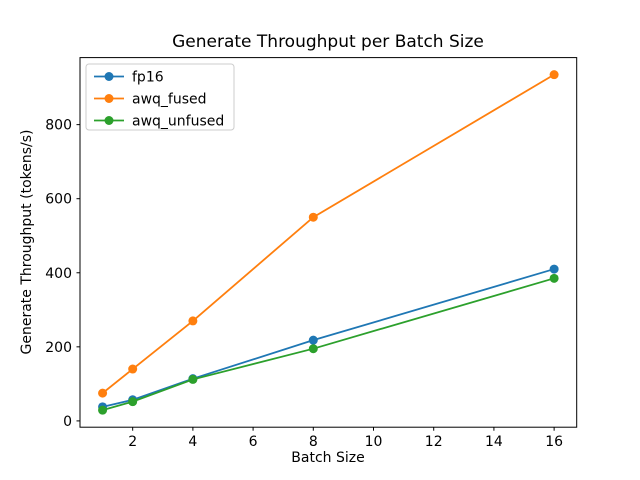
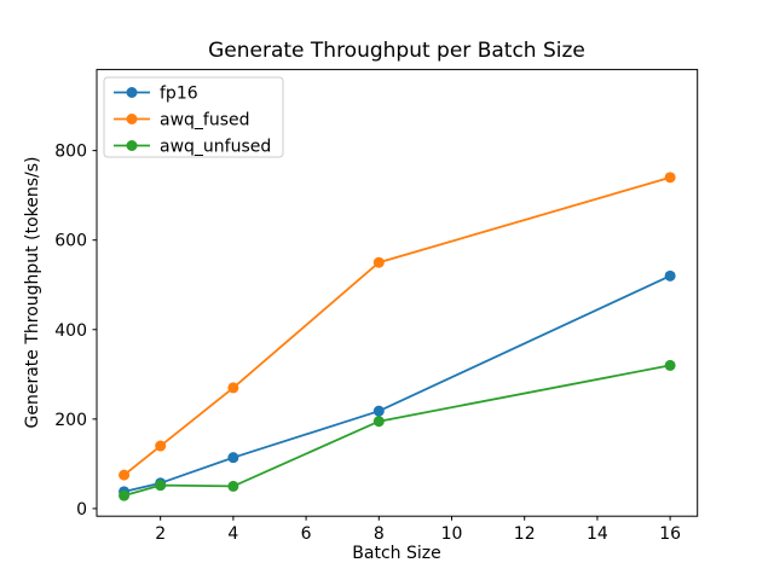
awq_unfused/4: 110 -> 50
fp16/16: 410 -> 520
awq_fused/16: 940 -> 740
awq_unfused/16: 380 -> 320
